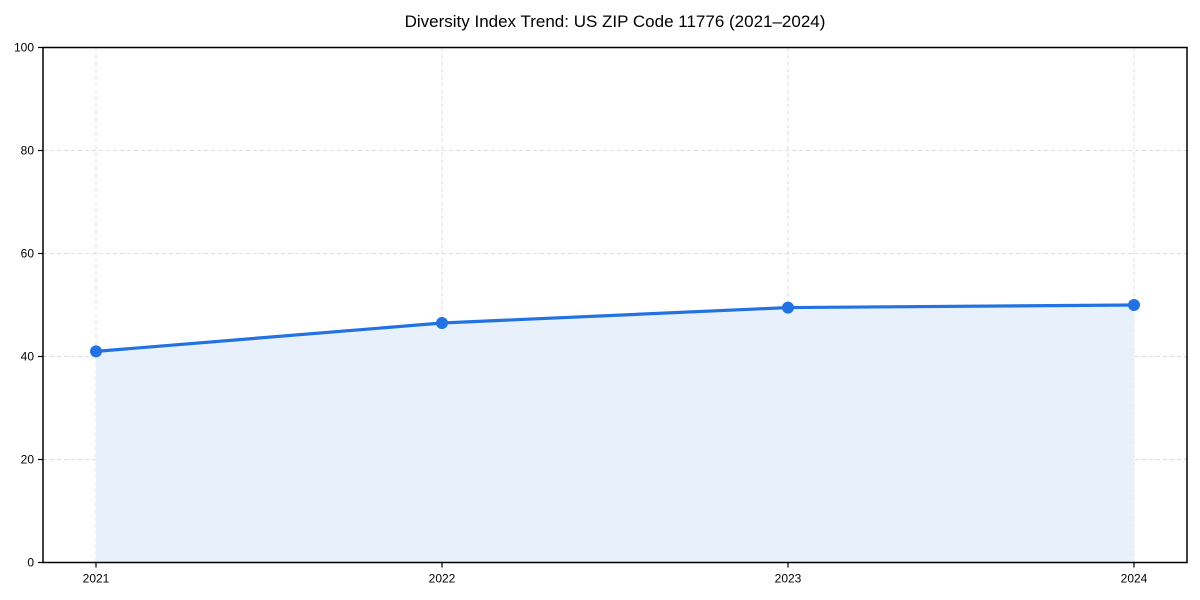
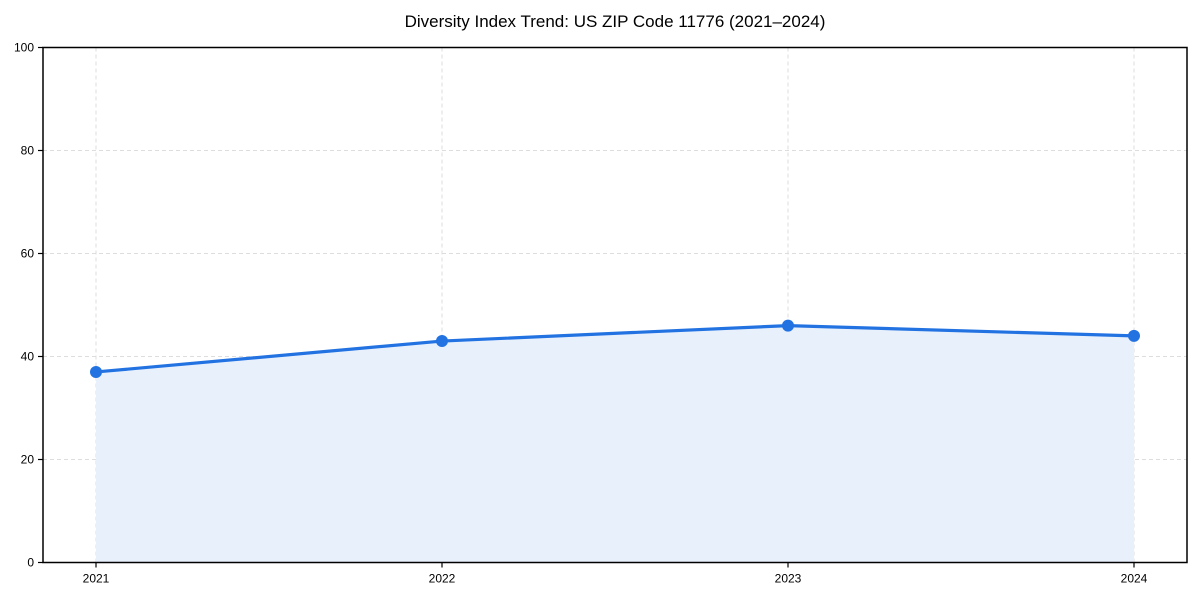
2021: 41 -> 37
2022: 46 -> 43
2023: 50 -> 46
2024: 50 -> 44
